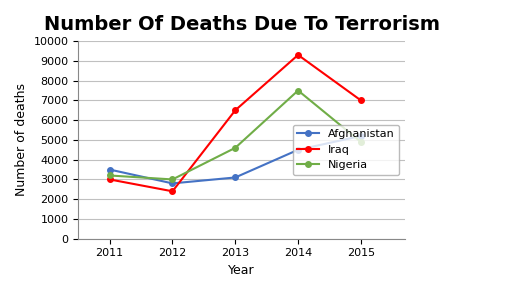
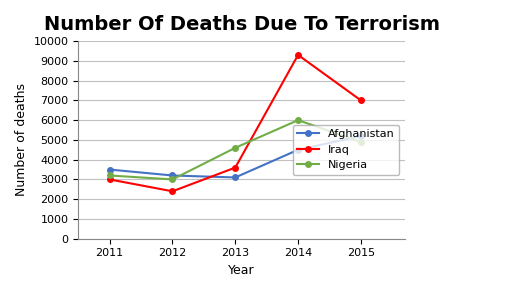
Afghanistan/2012: 2800 -> 3200
Iraq/2013: 6500 -> 3600
Nigeria/2014: 7500 -> 6000
